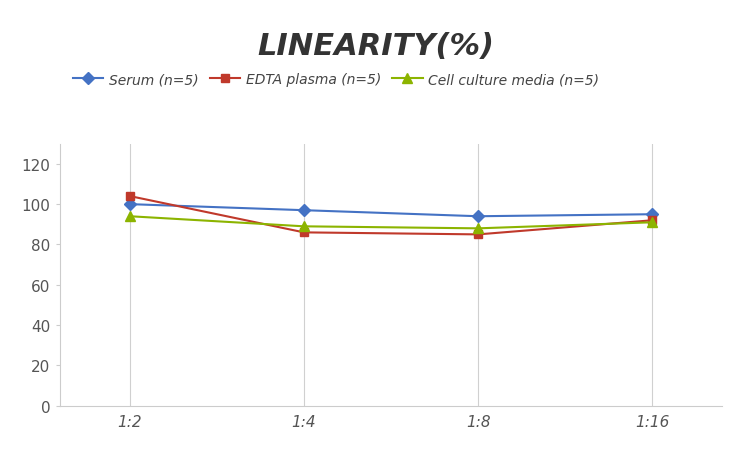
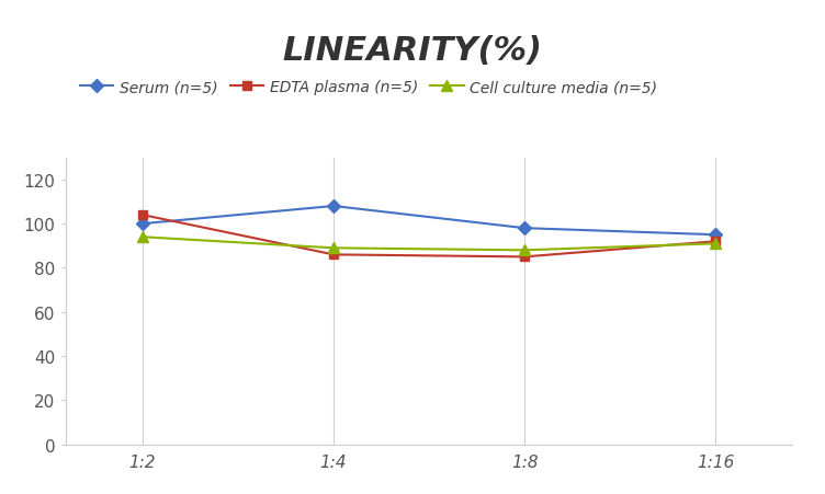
Serum (n=5)/1:4: 97 -> 108
Serum (n=5)/1:8: 94 -> 98
